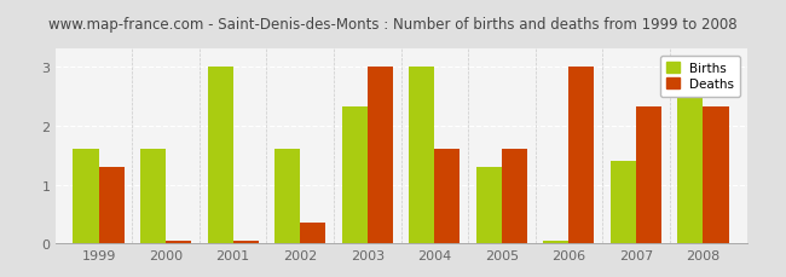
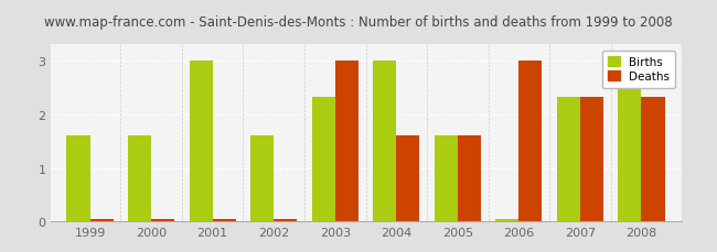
Deaths/1999: 1.30 -> 0.05
Deaths/2002: 0.35 -> 0.05
Births/2005: 1.30 -> 1.60
Births/2007: 1.40 -> 2.33
